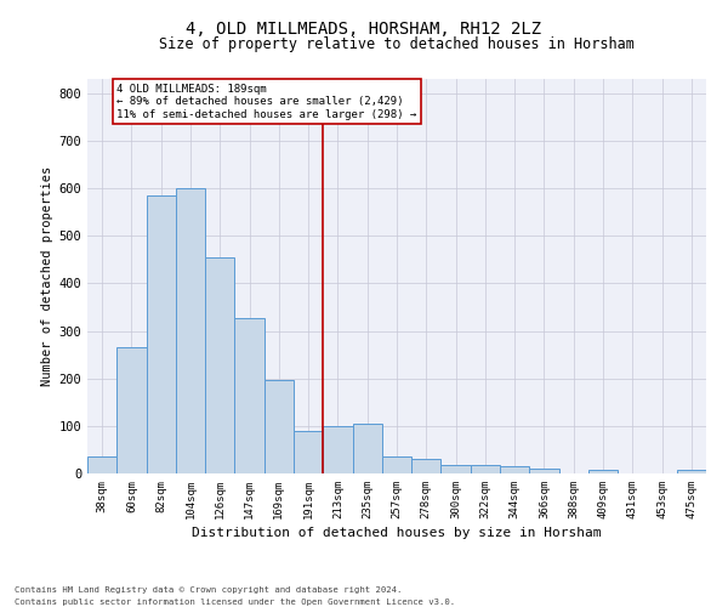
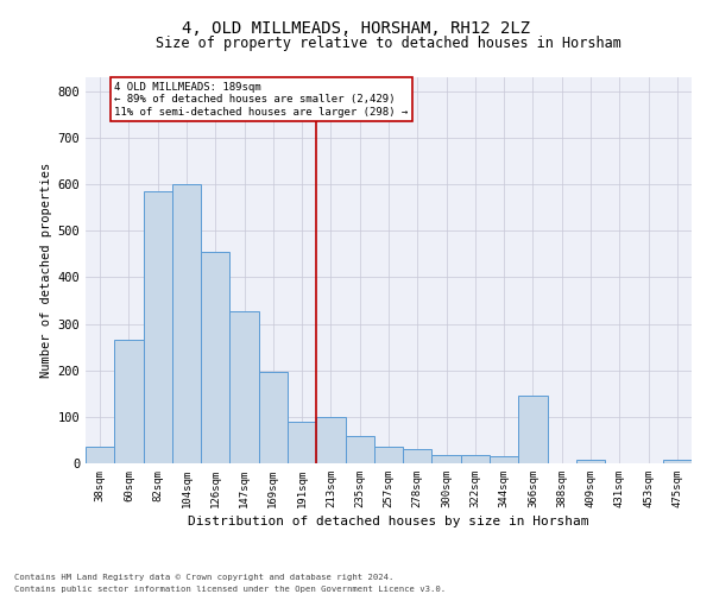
235sqm: 105 -> 60
366sqm: 10 -> 145
